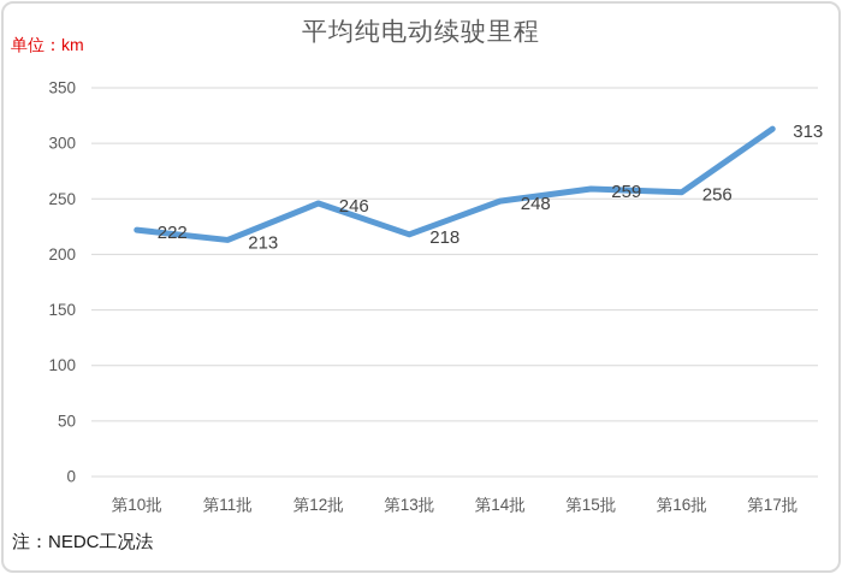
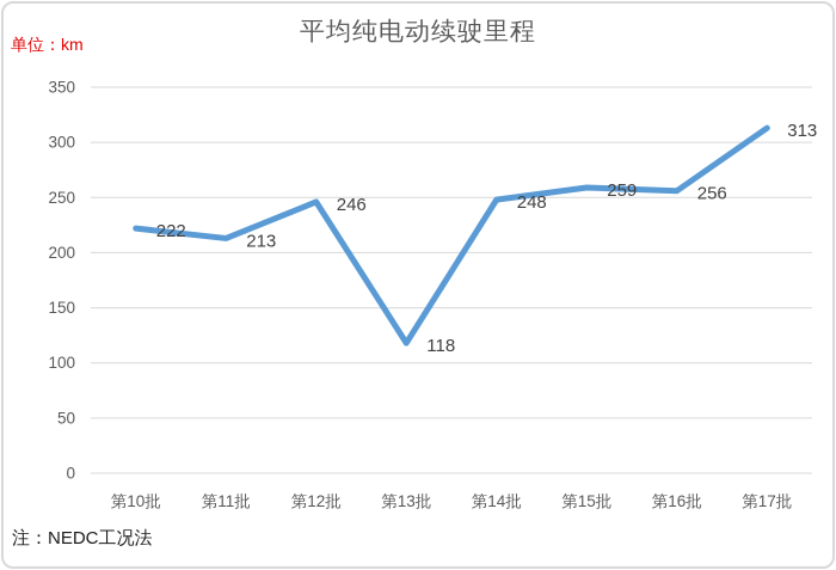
第13批: 218 -> 118
